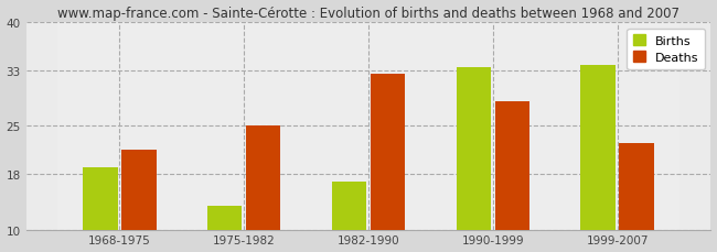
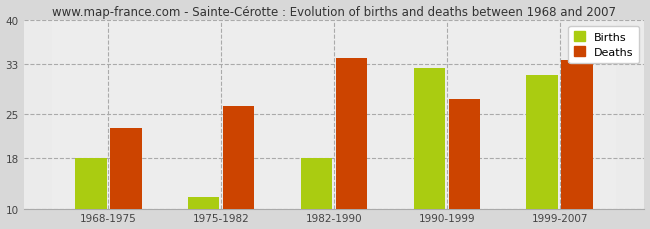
Births/1968-1975: 19.0 -> 18.0
Deaths/1968-1975: 21.5 -> 22.8
Births/1975-1982: 13.5 -> 11.8
Deaths/1975-1982: 25.0 -> 26.4
Births/1982-1990: 17.0 -> 18.0
Deaths/1982-1990: 32.5 -> 34.0
Births/1990-1999: 33.5 -> 32.4
Deaths/1990-1999: 28.5 -> 27.4
Births/1999-2007: 33.8 -> 31.2
Deaths/1999-2007: 22.5 -> 33.6
